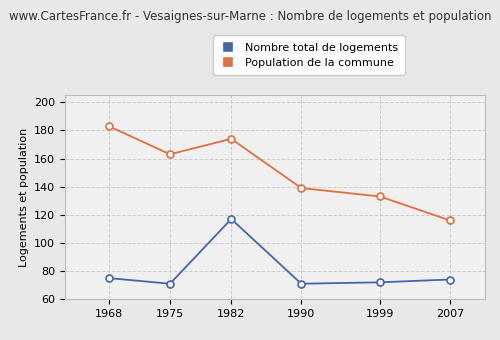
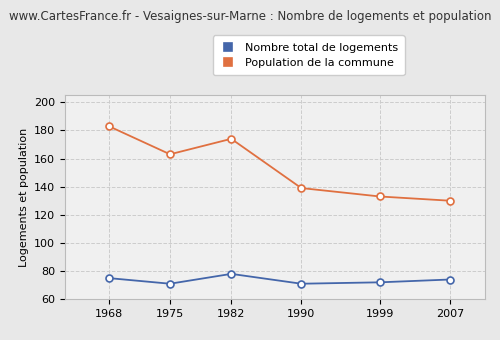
Nombre total de logements/1982: 117 -> 78
Population de la commune/2007: 116 -> 130
